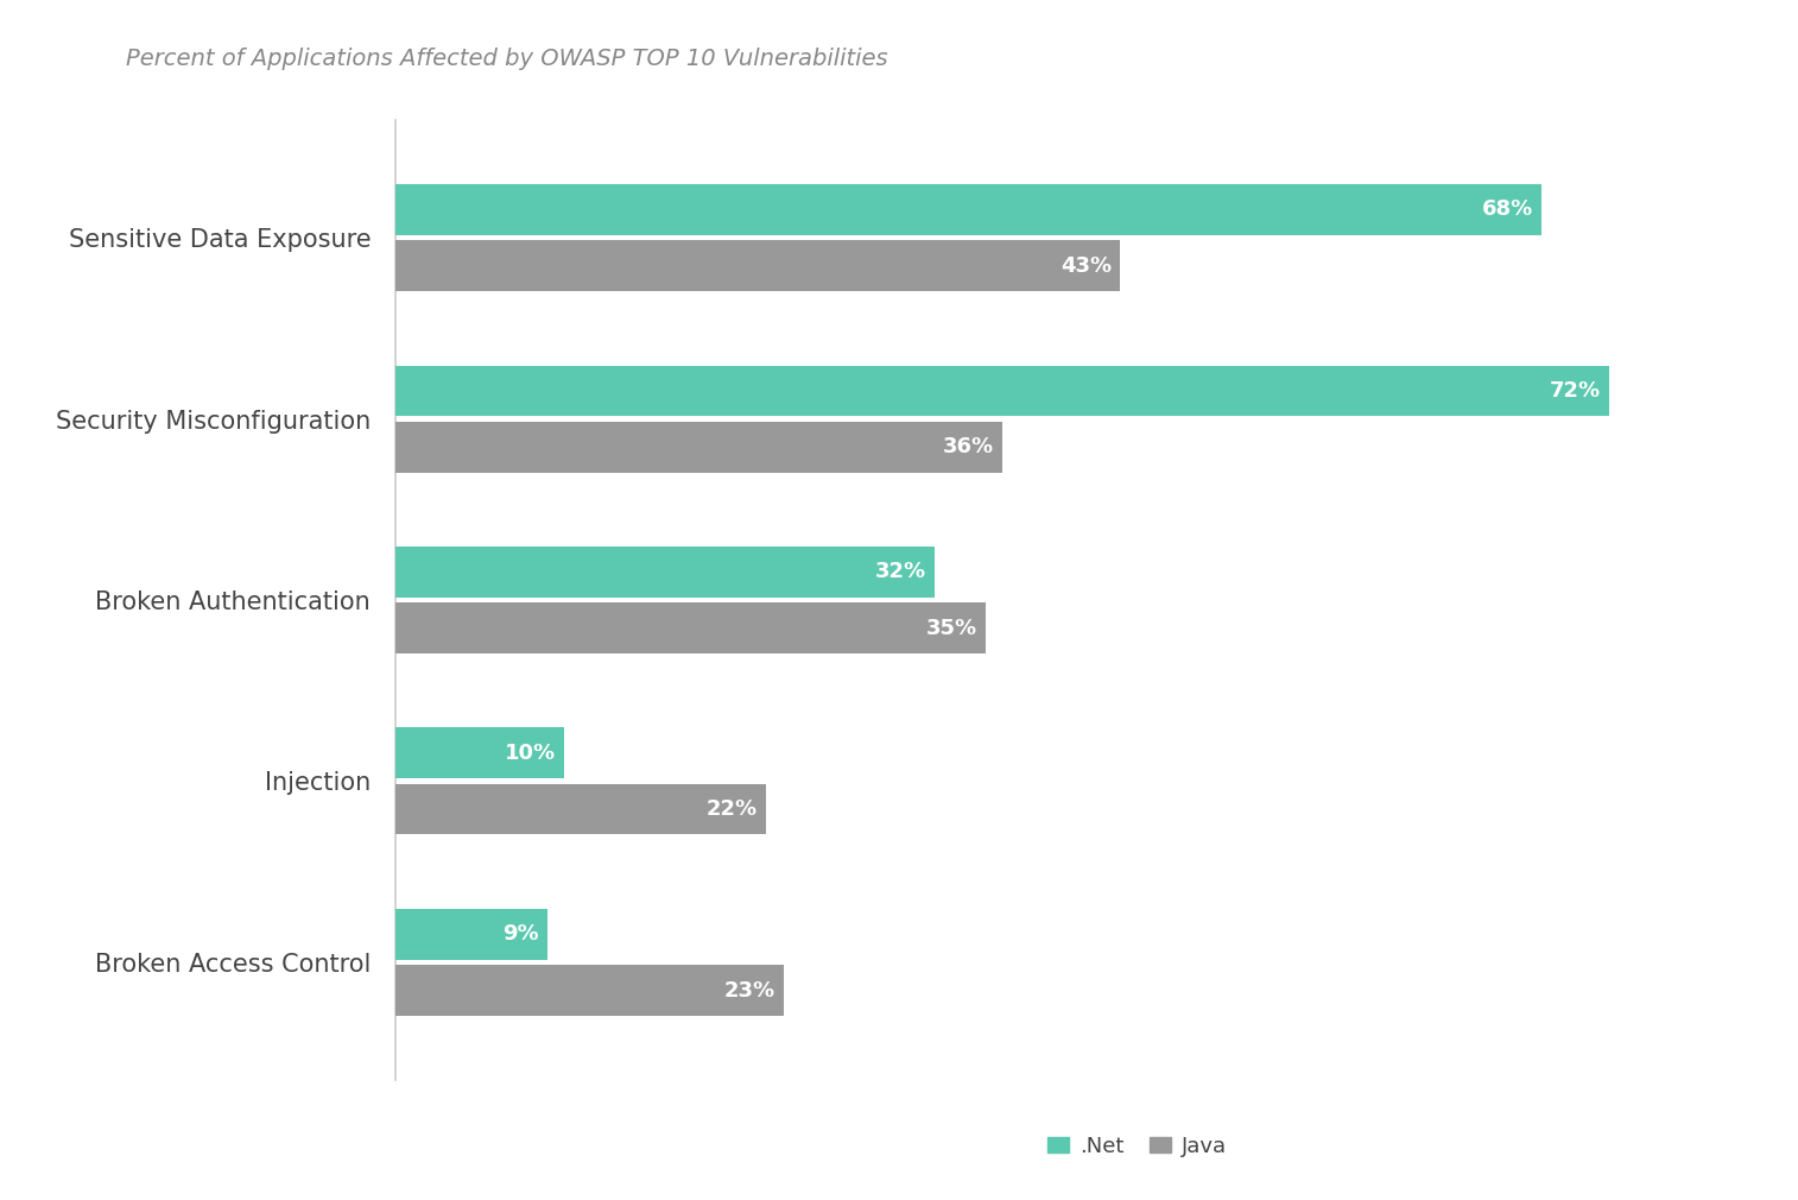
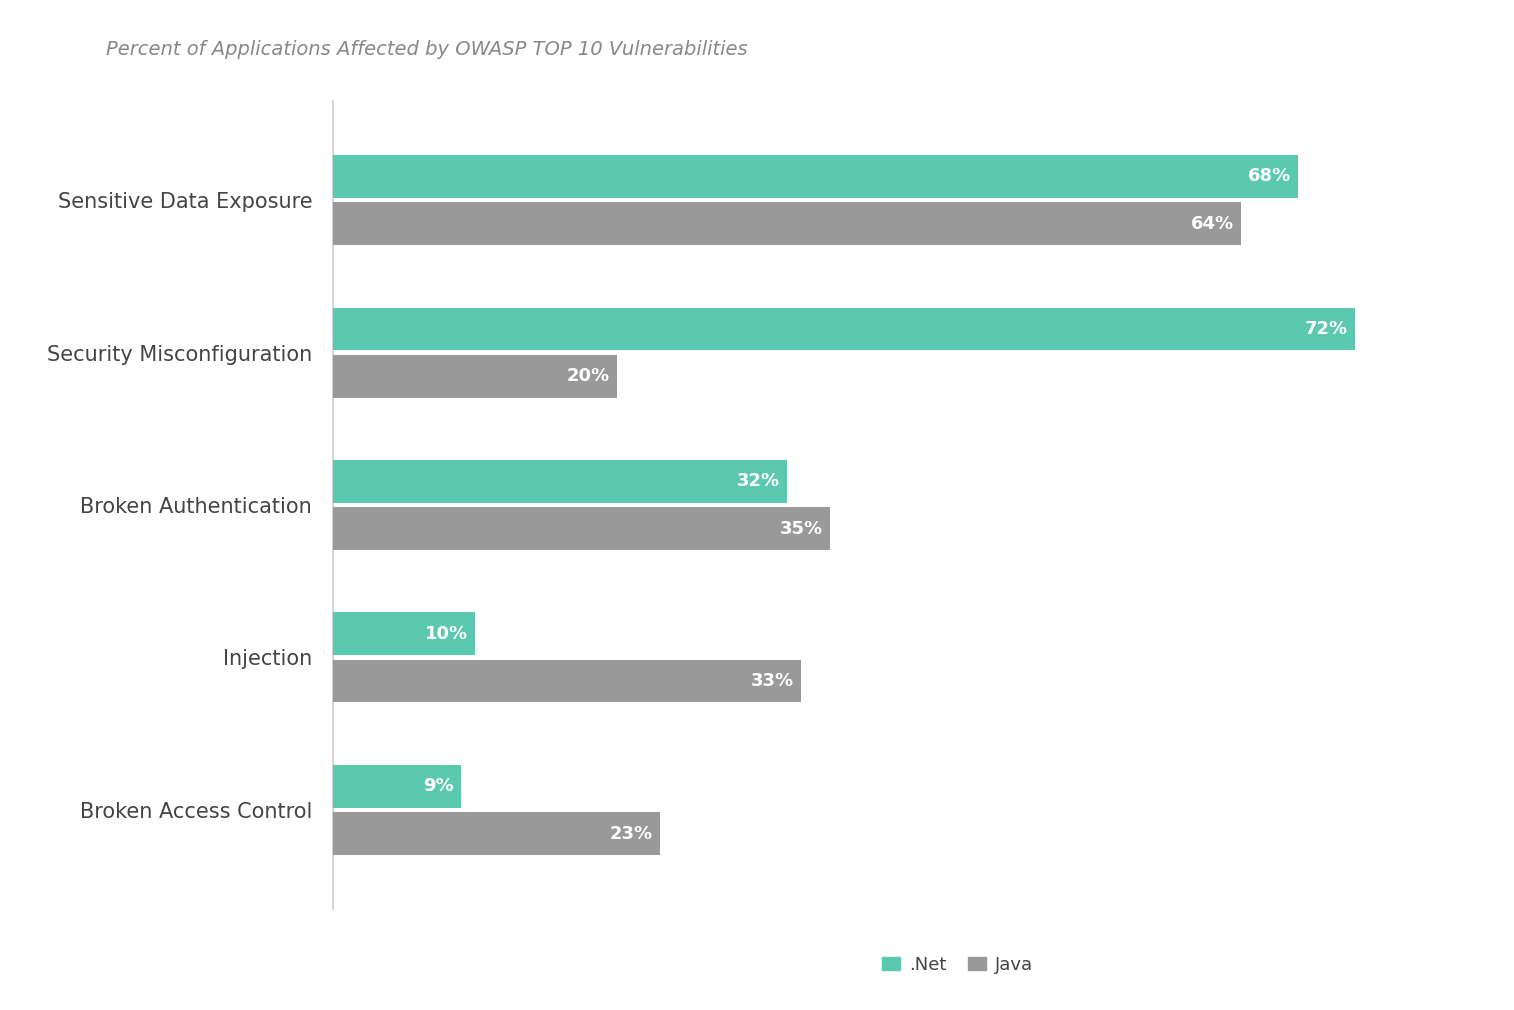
Java/Sensitive Data Exposure: 43% -> 64%
Java/Security Misconfiguration: 36% -> 20%
Java/Injection: 22% -> 33%
